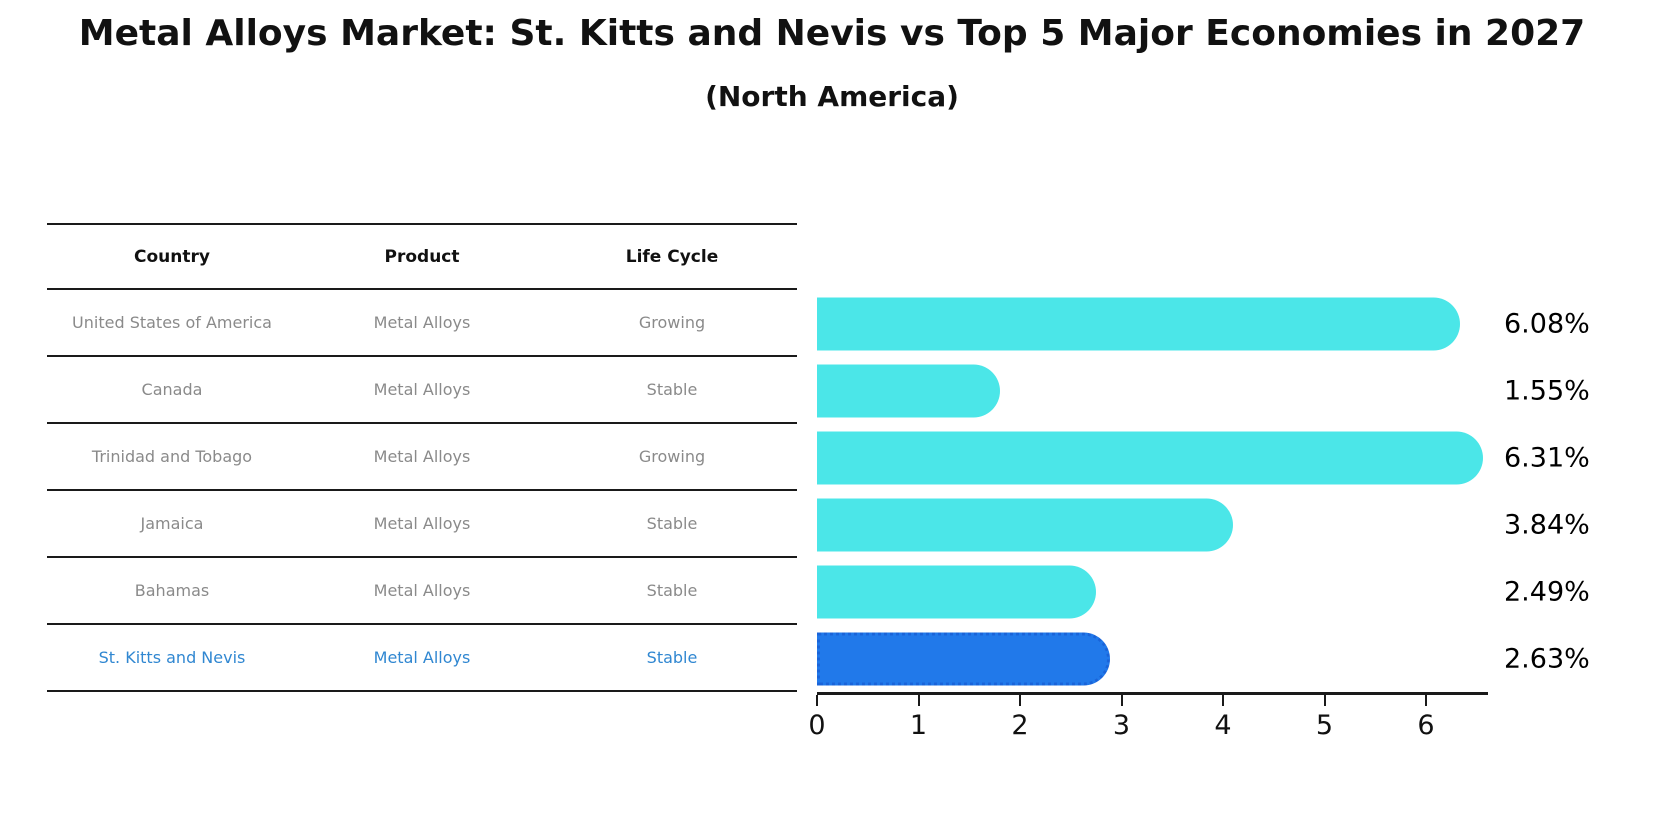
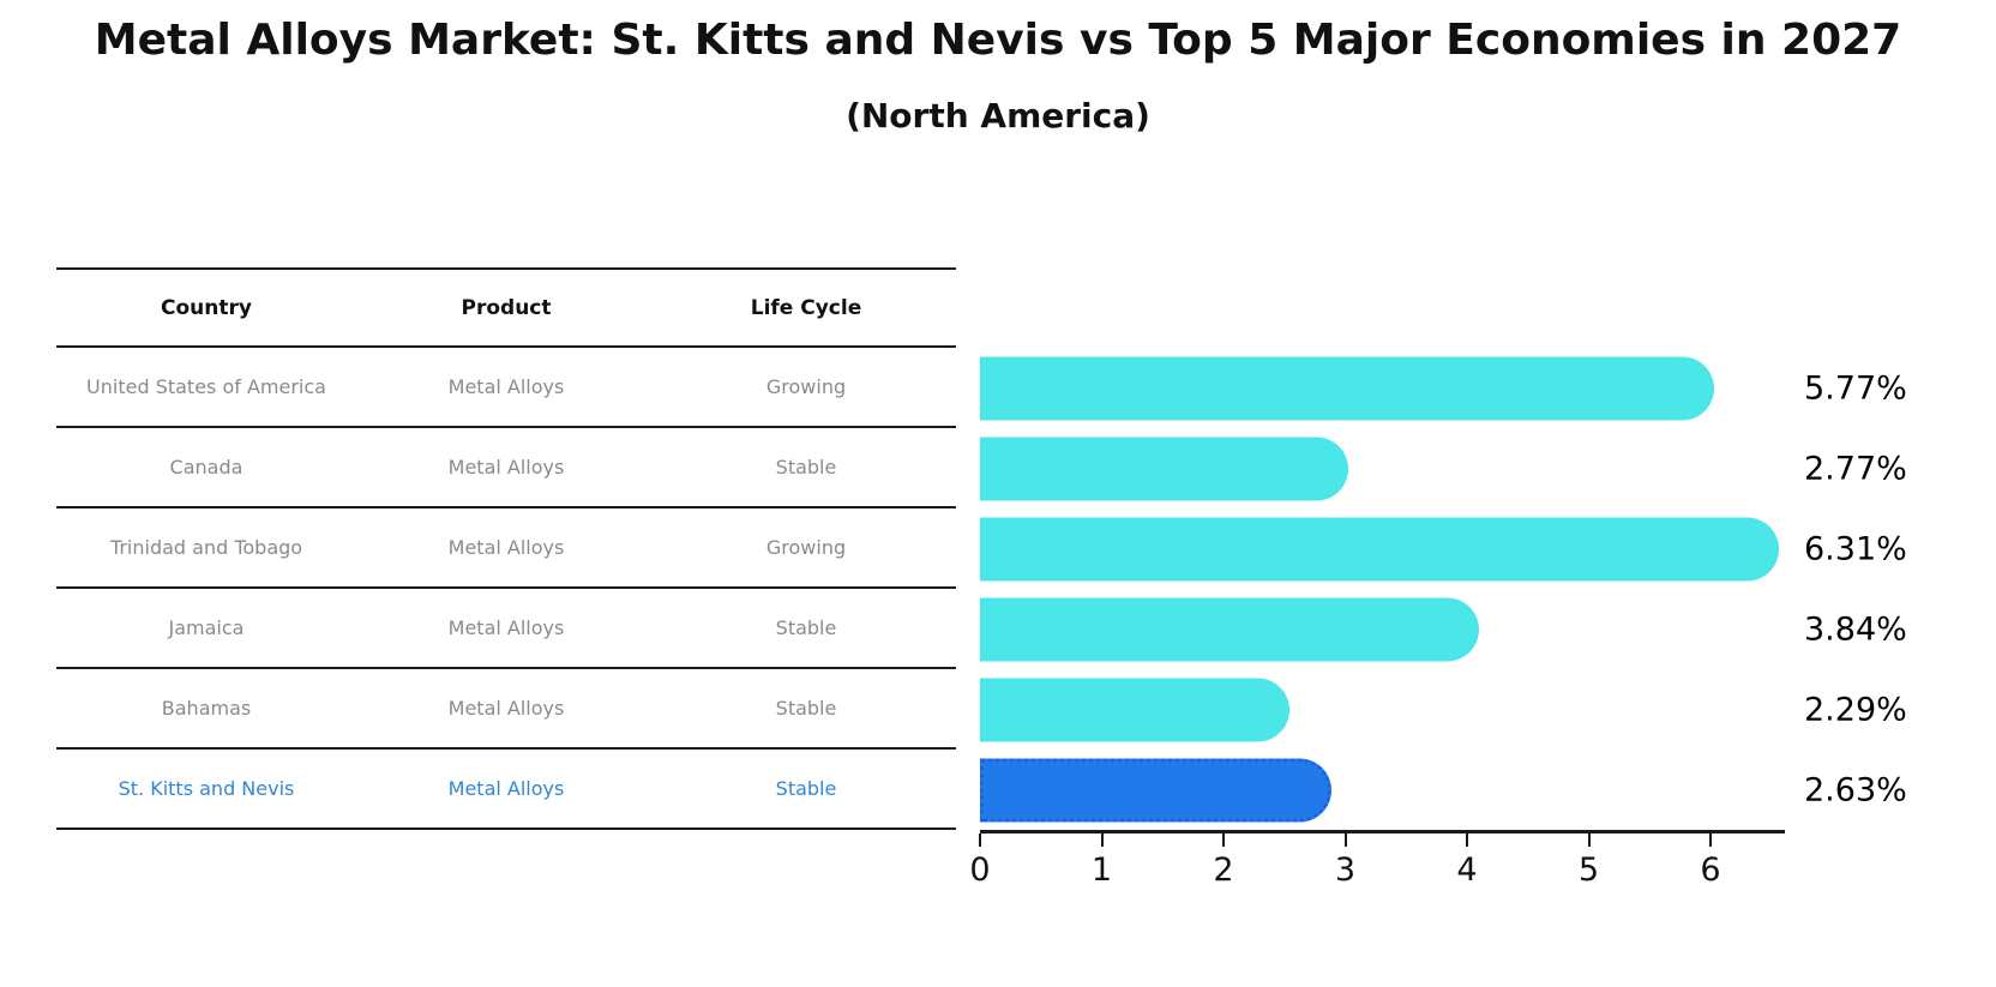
United States of America: 6.08% -> 5.77%
Canada: 1.55% -> 2.77%
Bahamas: 2.49% -> 2.29%
